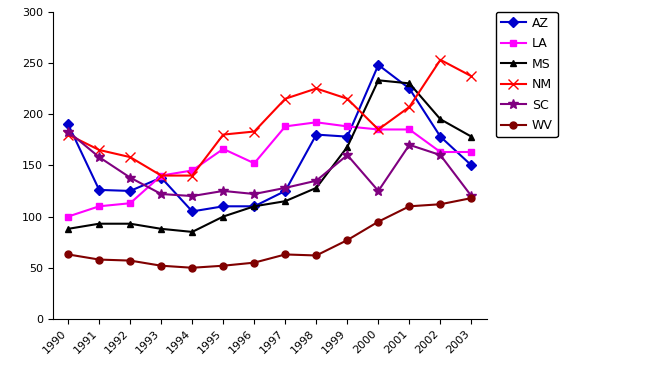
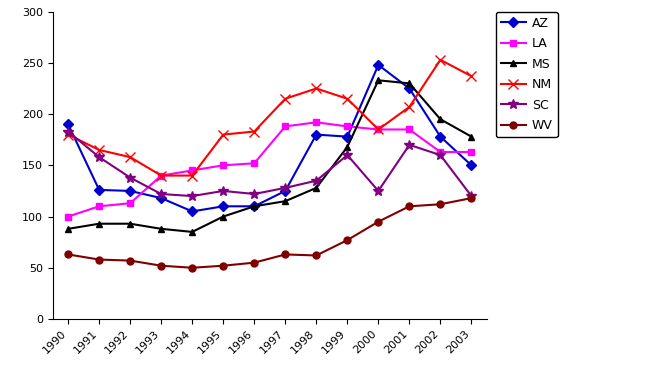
AZ/1993: 138 -> 118
LA/1995: 166 -> 150
